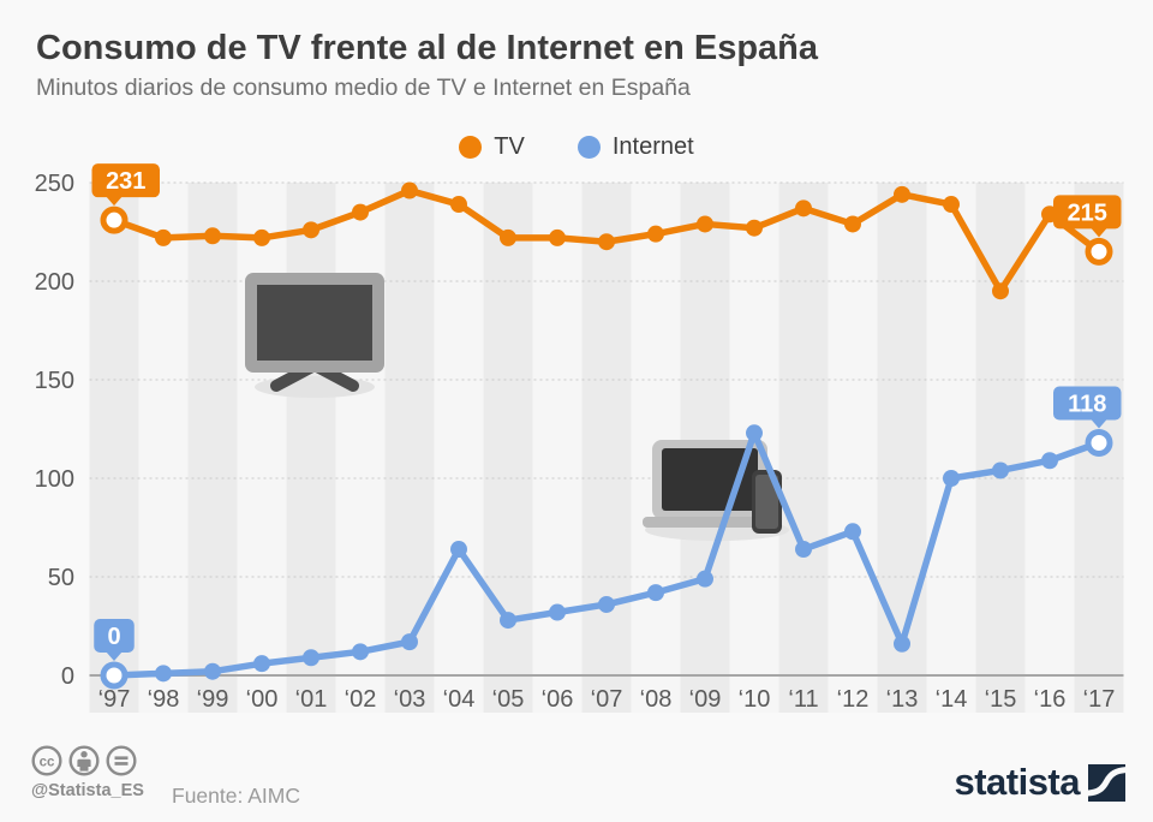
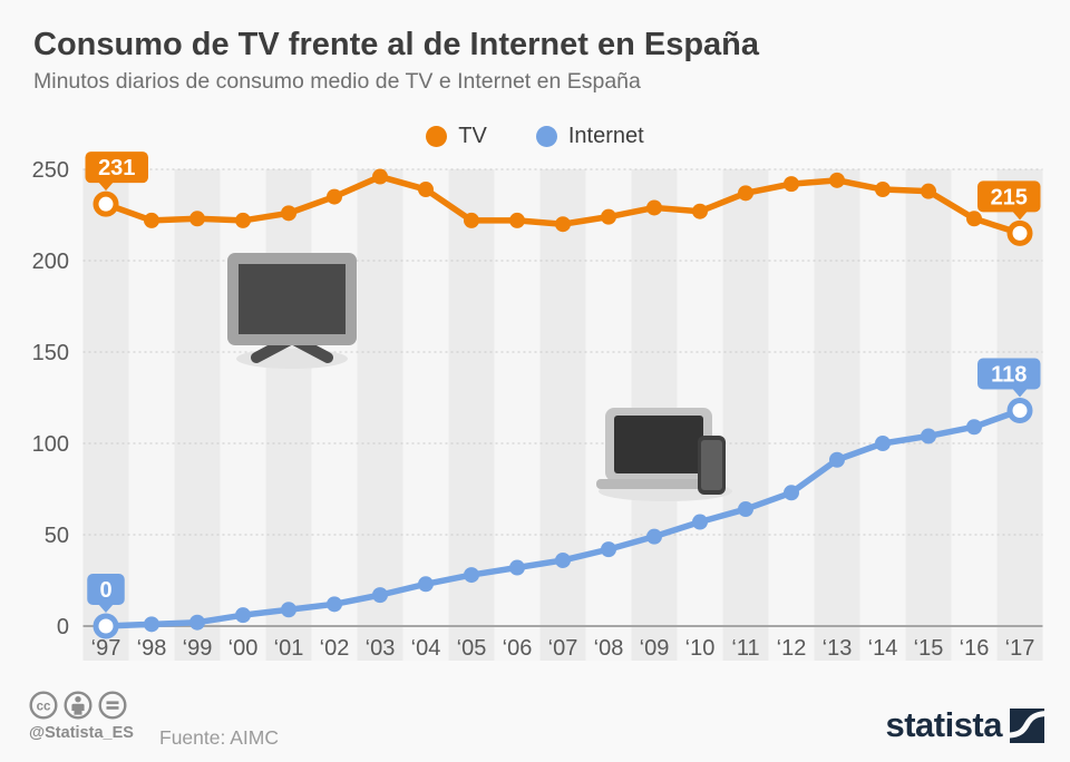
Internet/‘04: 64 -> 23
Internet/‘10: 123 -> 57
TV/‘12: 229 -> 242
Internet/‘13: 16 -> 91
TV/‘15: 195 -> 238
TV/‘16: 234 -> 223
